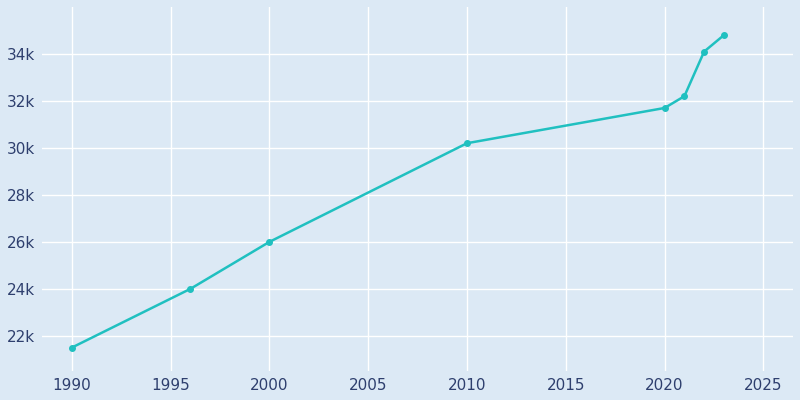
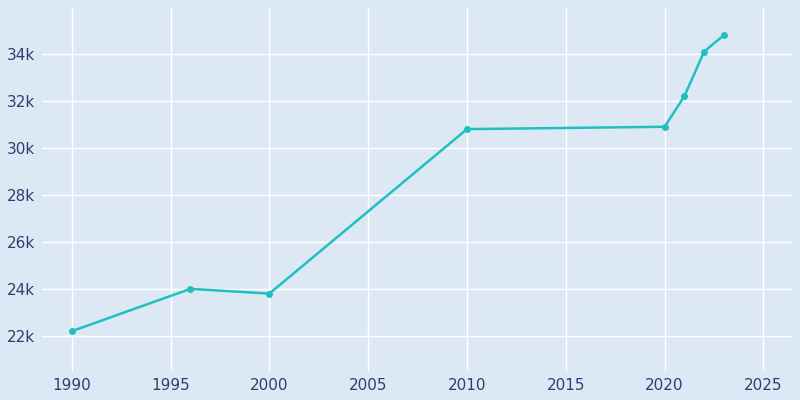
1990: 21.5k -> 22.2k
2000: 26.0k -> 23.8k
2010: 30.2k -> 30.8k
2020: 31.7k -> 30.9k
